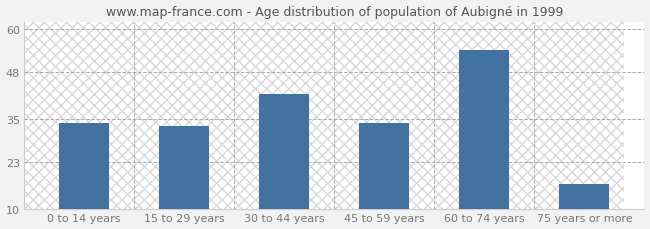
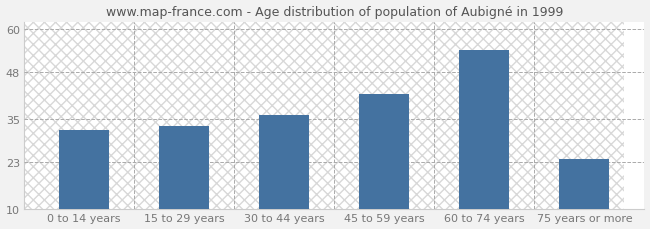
0 to 14 years: 34 -> 32
30 to 44 years: 42 -> 36
45 to 59 years: 34 -> 42
75 years or more: 17 -> 24
